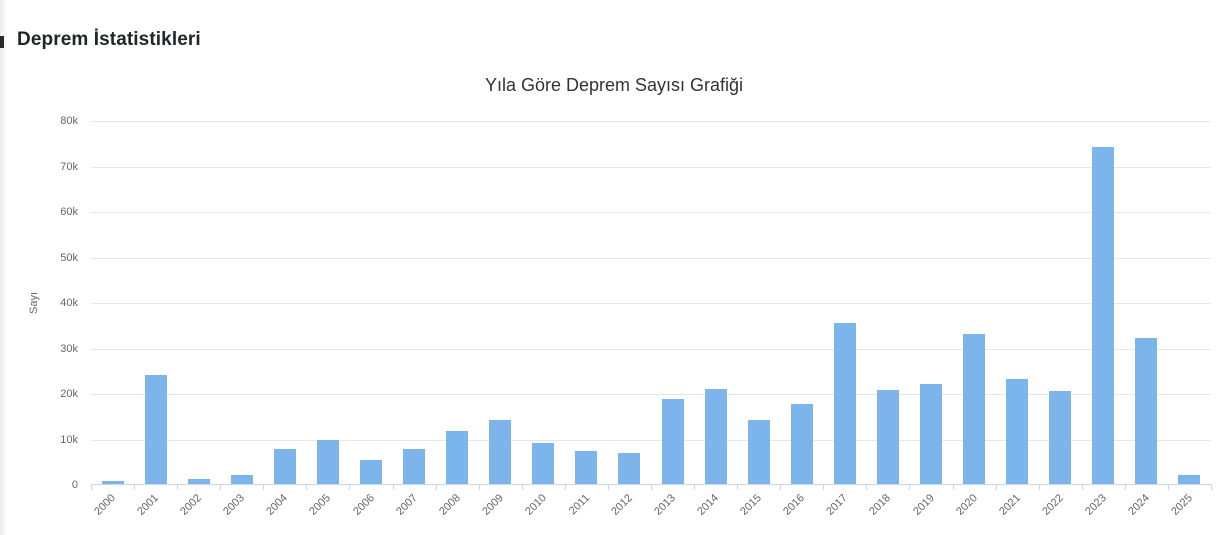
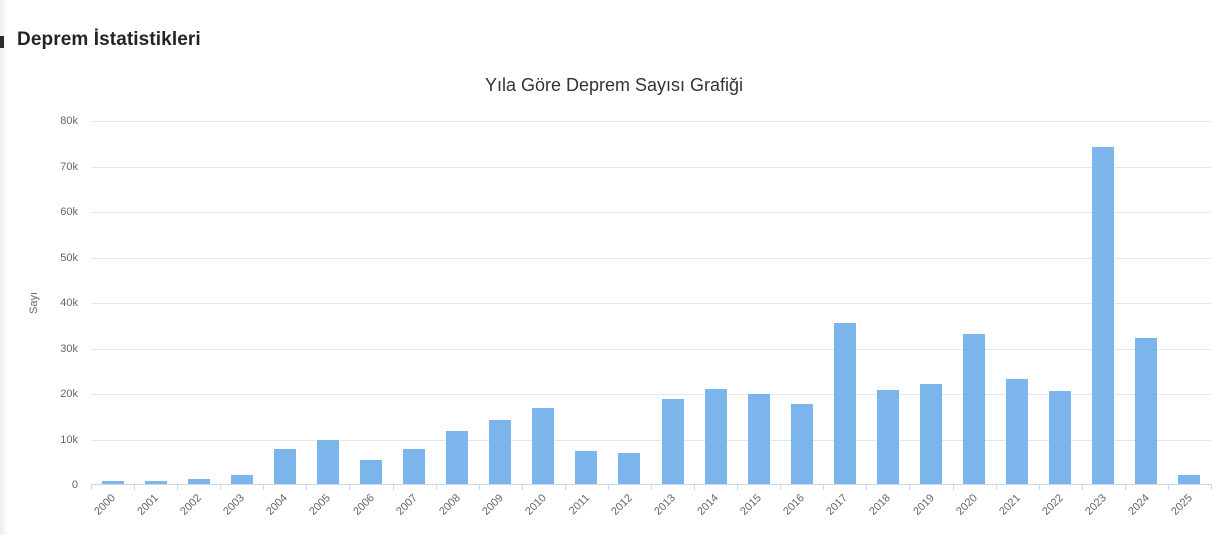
2001: 24k -> 1k
2010: 9k -> 17k
2015: 14k -> 20k
